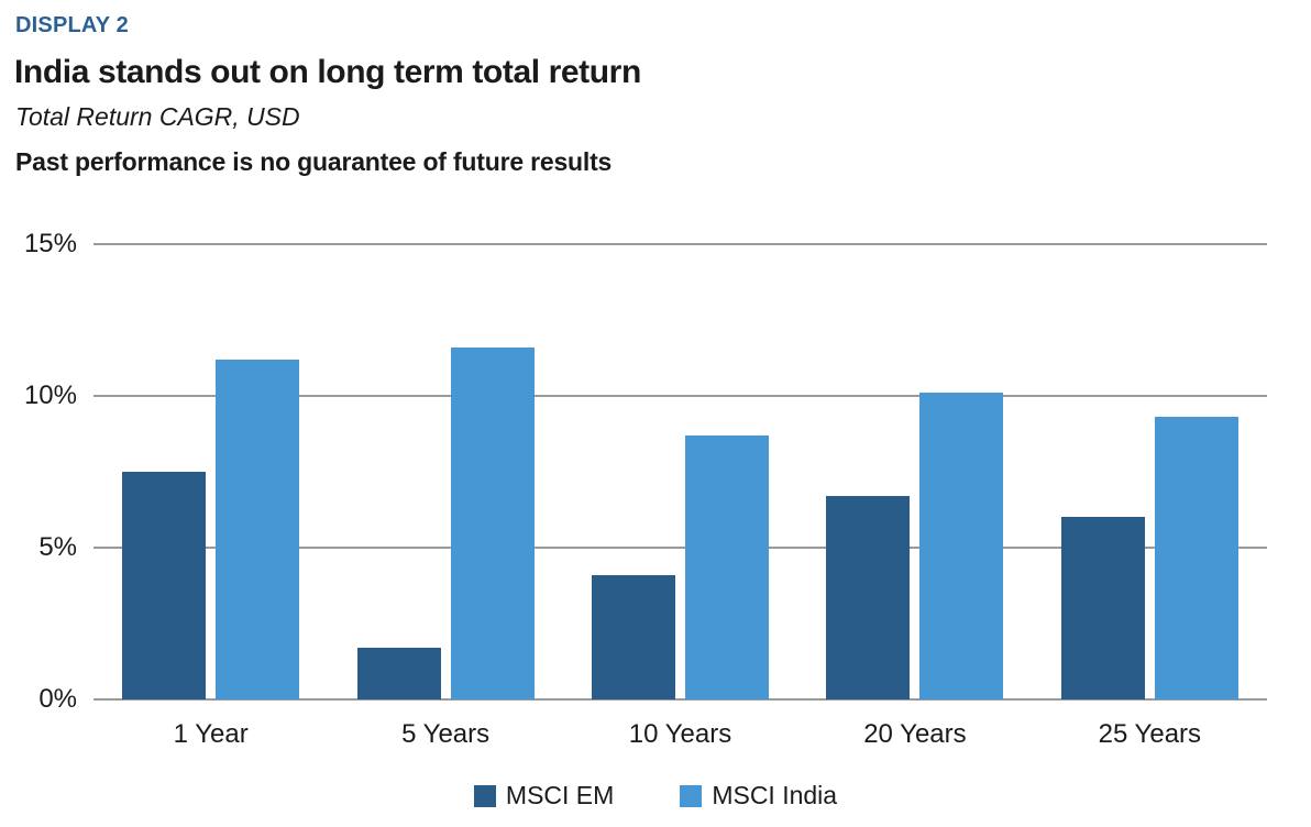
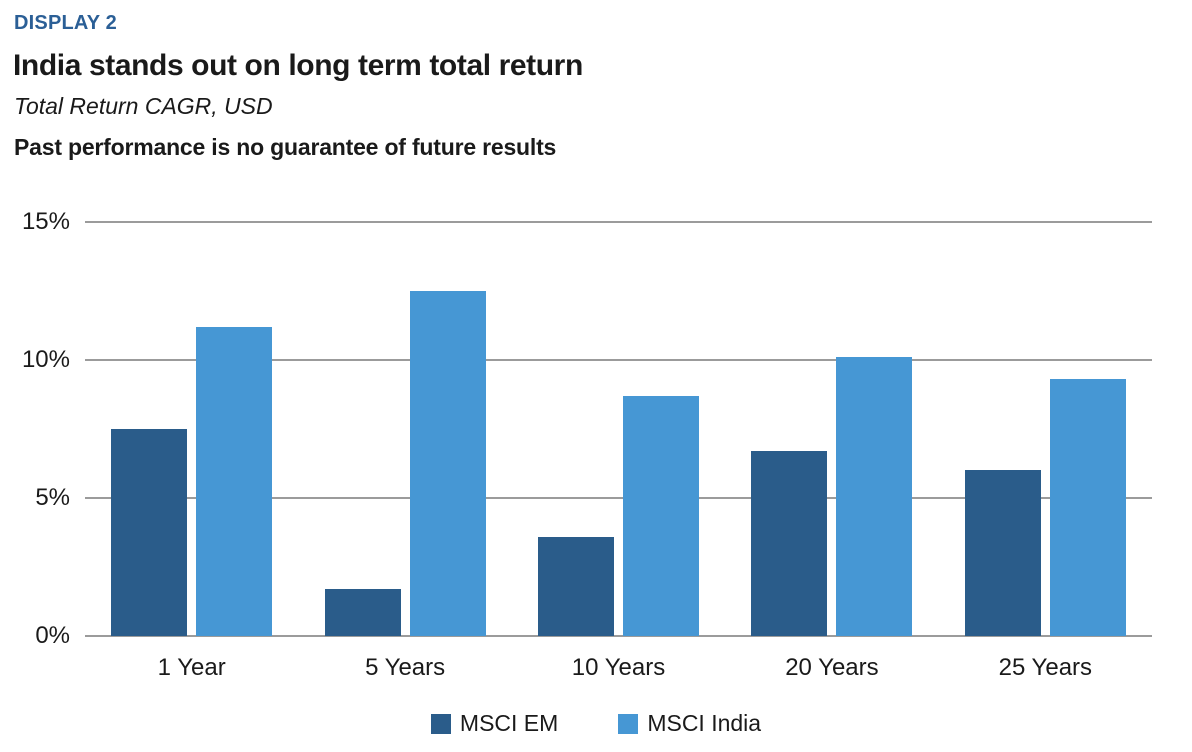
MSCI India/5 Years: 11.6% -> 12.5%
MSCI EM/10 Years: 4.1% -> 3.6%
